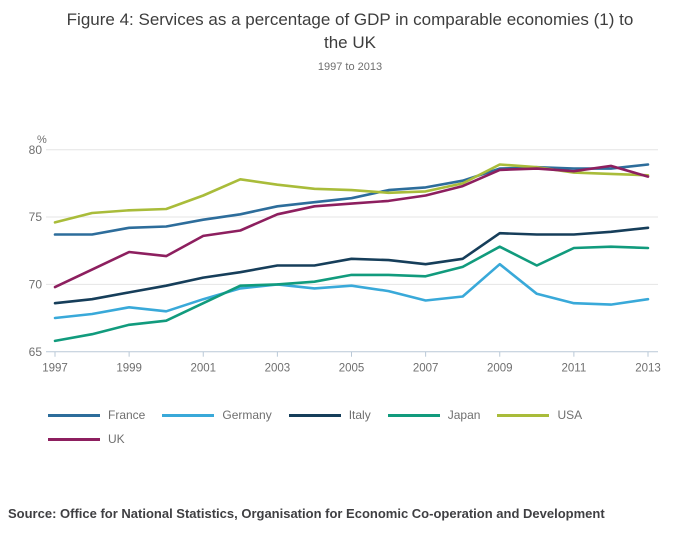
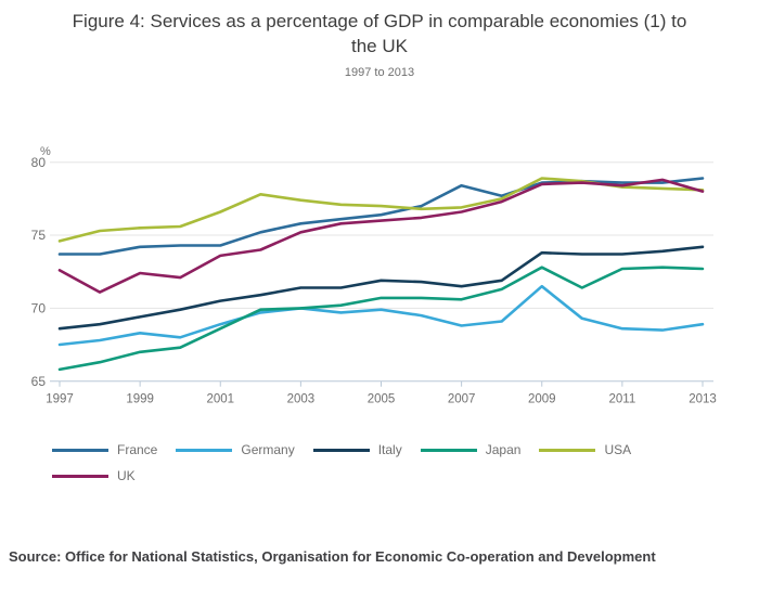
UK/1997: 69.8 -> 72.6
France/2001: 74.8 -> 74.3
France/2007: 77.2 -> 78.4
